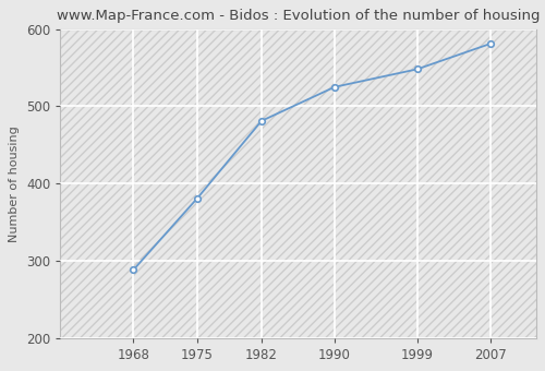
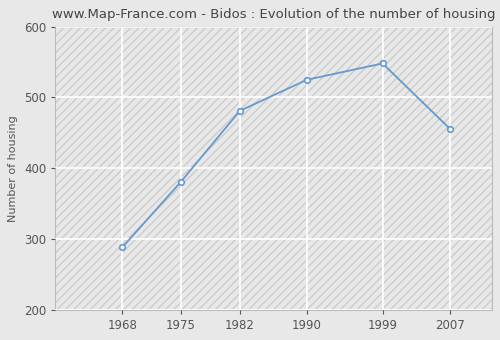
2007: 581 -> 456
